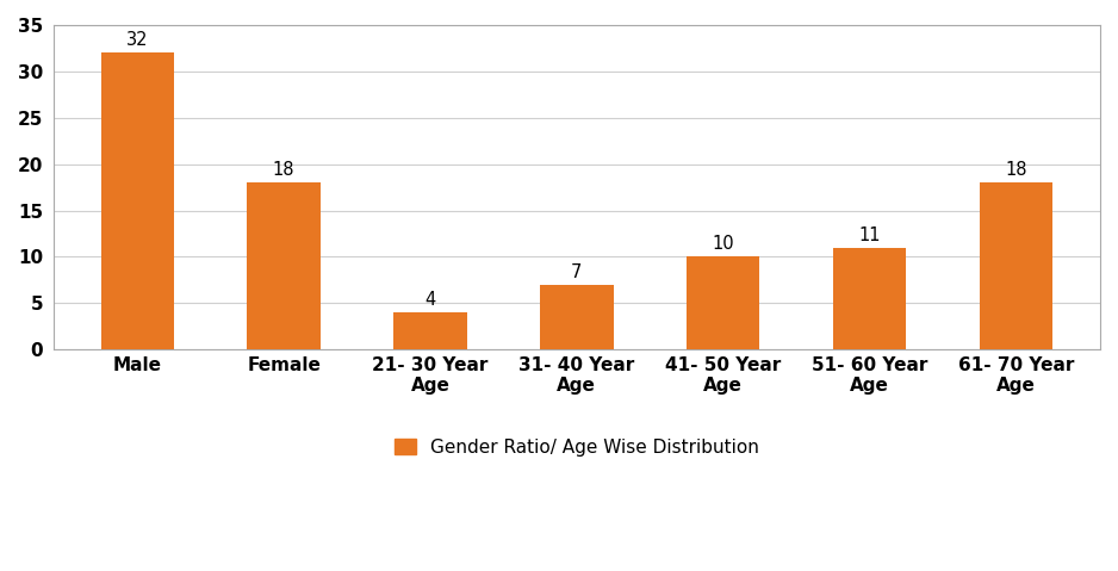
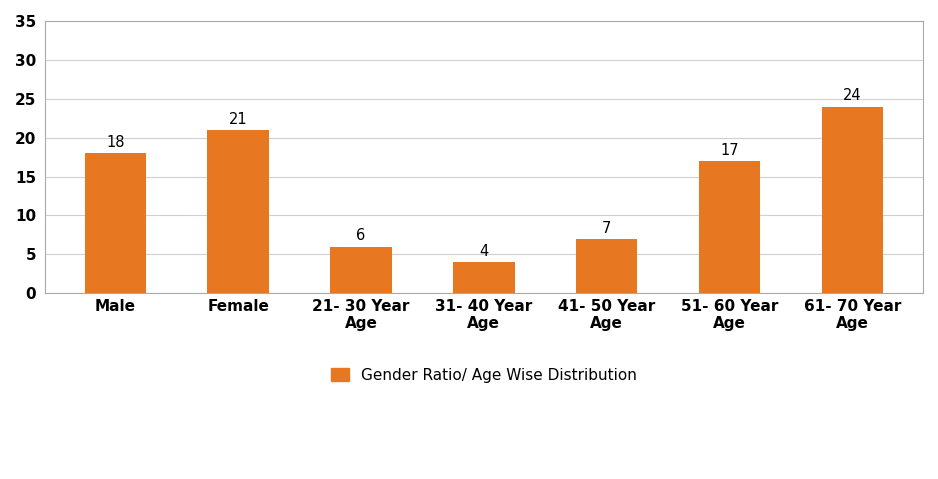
Male: 32 -> 18
Female: 18 -> 21
21- 30 Year Age: 4 -> 6
31- 40 Year Age: 7 -> 4
41- 50 Year Age: 10 -> 7
51- 60 Year Age: 11 -> 17
61- 70 Year Age: 18 -> 24
